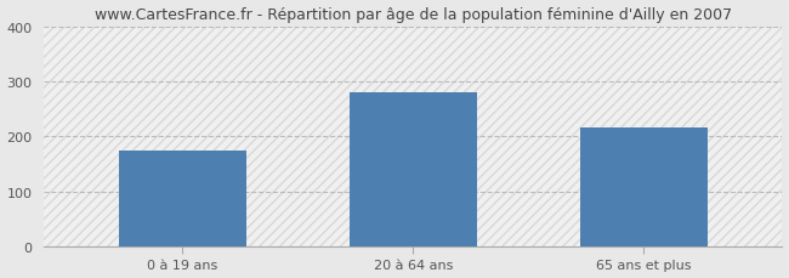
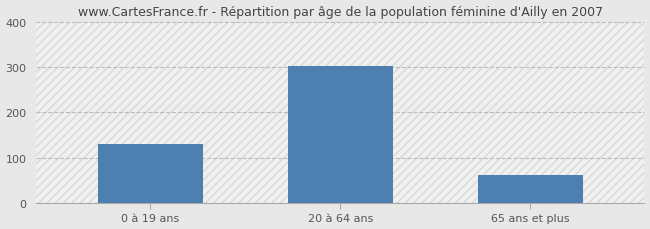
0 à 19 ans: 175 -> 130
20 à 64 ans: 280 -> 303
65 ans et plus: 215 -> 62
